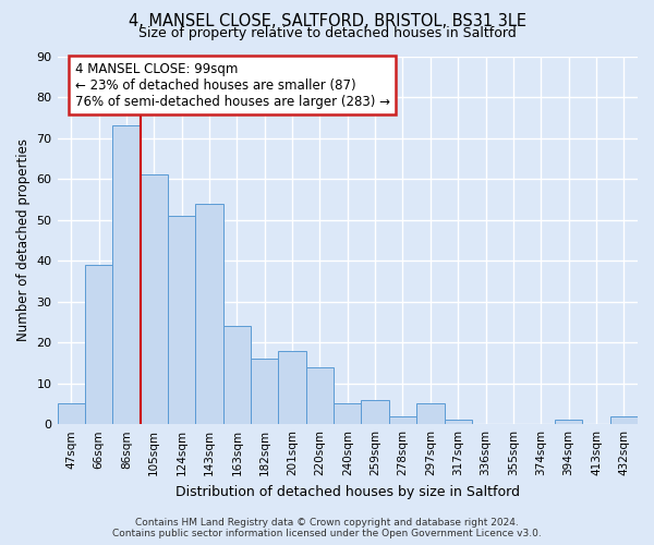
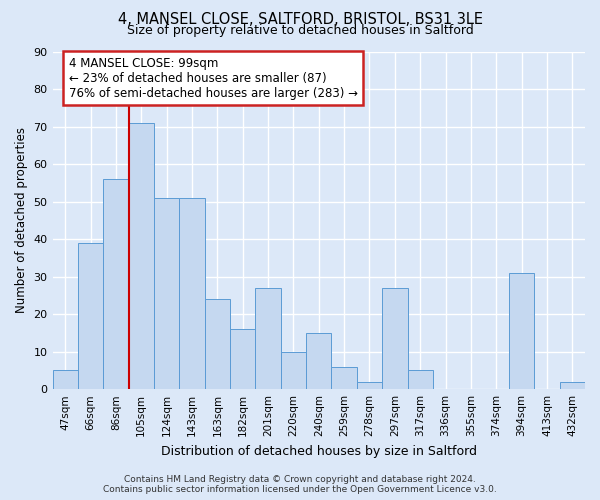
86sqm: 73 -> 56
105sqm: 61 -> 71
143sqm: 54 -> 51
201sqm: 18 -> 27
220sqm: 14 -> 10
240sqm: 5 -> 15
297sqm: 5 -> 27
317sqm: 1 -> 5
394sqm: 1 -> 31
